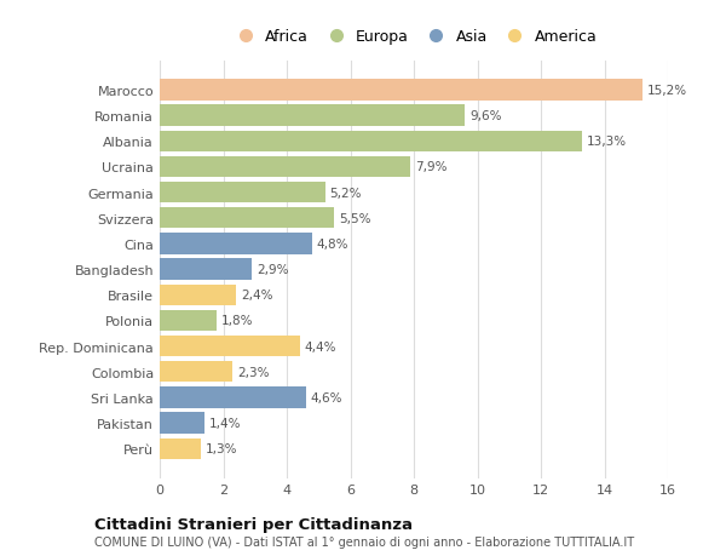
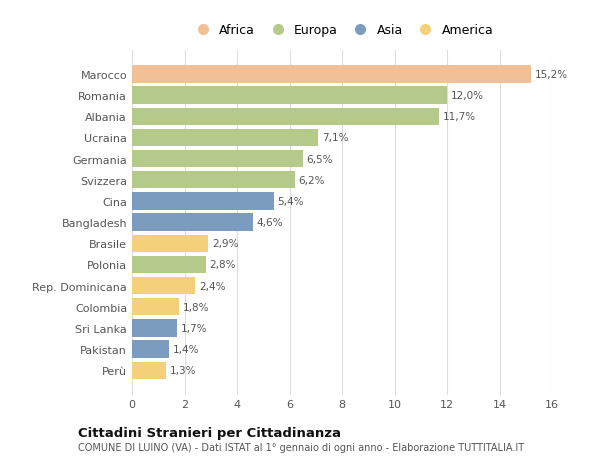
Romania: 9,6% -> 12,0%
Albania: 13,3% -> 11,7%
Ucraina: 7,9% -> 7,1%
Germania: 5,2% -> 6,5%
Svizzera: 5,5% -> 6,2%
Cina: 4,8% -> 5,4%
Bangladesh: 2,9% -> 4,6%
Brasile: 2,4% -> 2,9%
Polonia: 1,8% -> 2,8%
Rep. Dominicana: 4,4% -> 2,4%
Colombia: 2,3% -> 1,8%
Sri Lanka: 4,6% -> 1,7%
